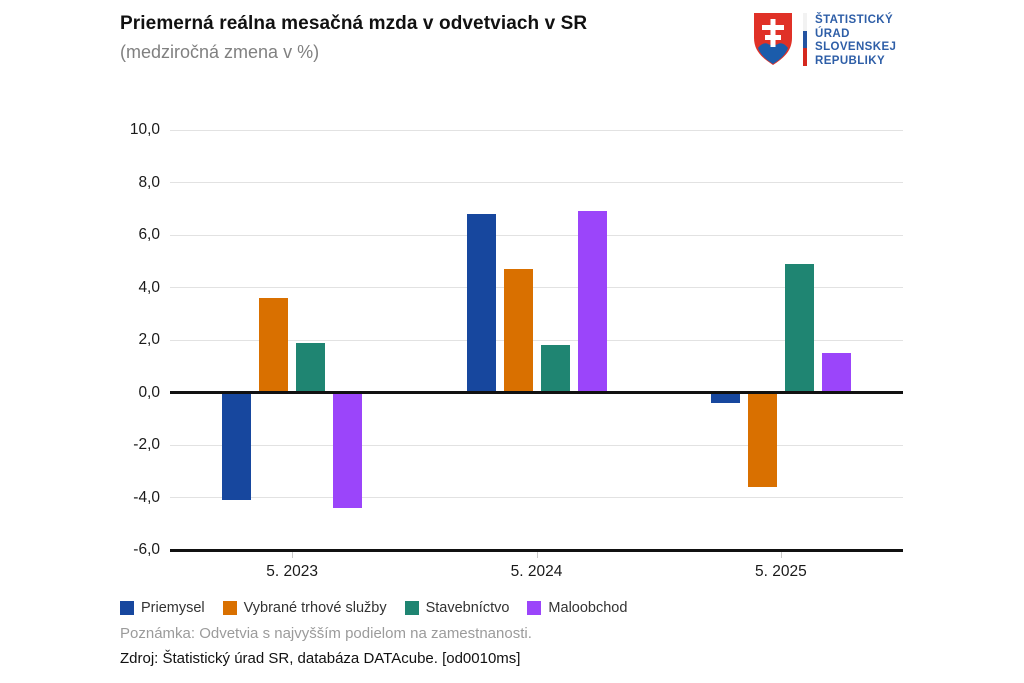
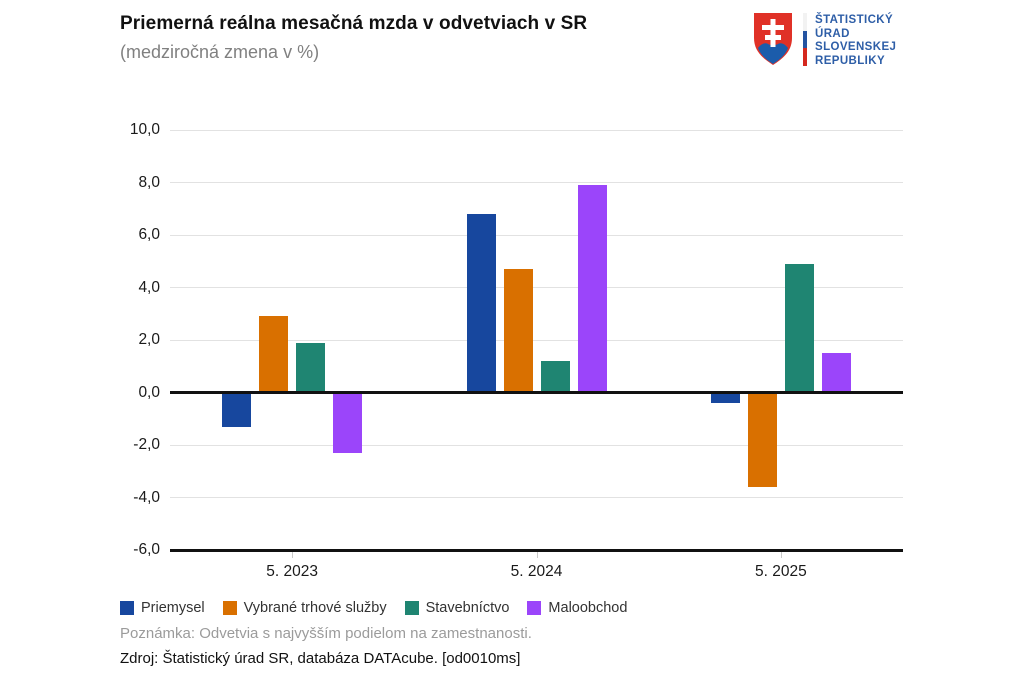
Priemysel/5. 2023: -4,1 -> -1,3
Vybrané trhové služby/5. 2023: 3,6 -> 2,9
Maloobchod/5. 2023: -4,4 -> -2,3
Stavebníctvo/5. 2024: 1,8 -> 1,2
Maloobchod/5. 2024: 6,9 -> 7,9
